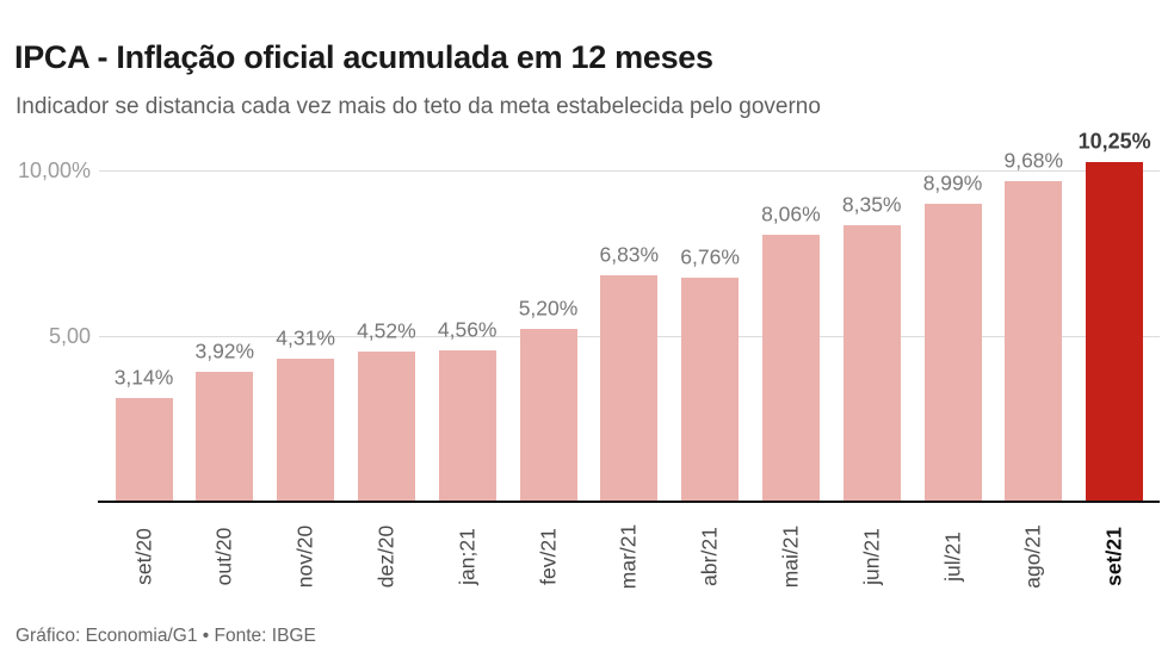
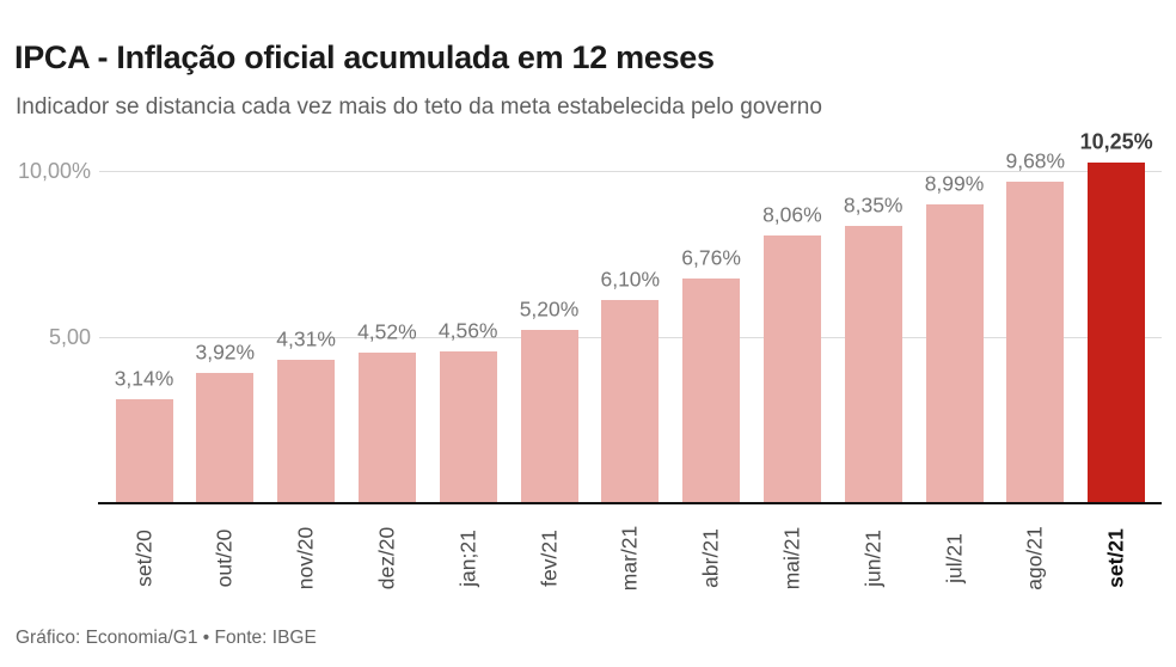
mar/21: 6,83% -> 6,10%
